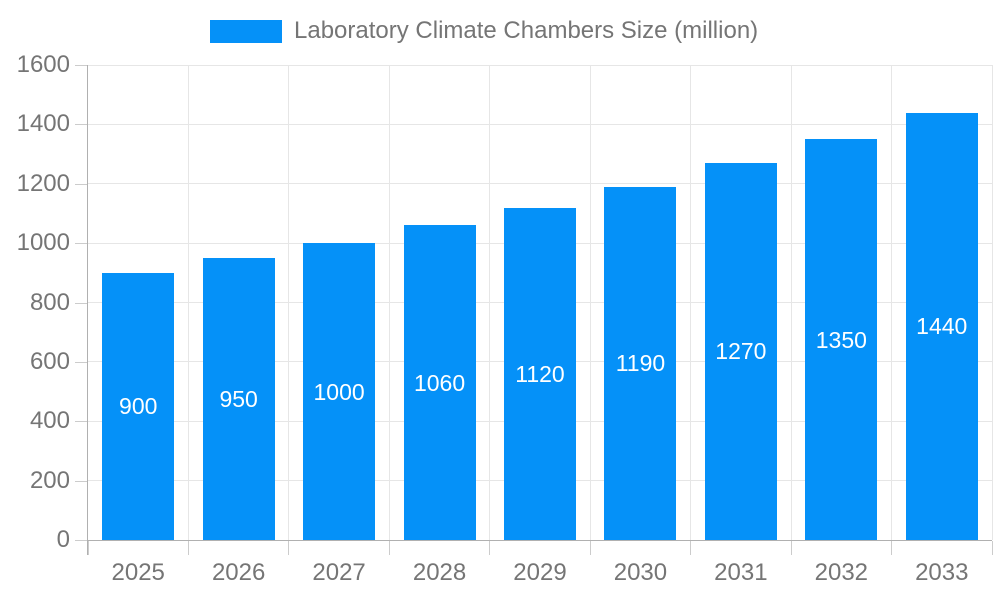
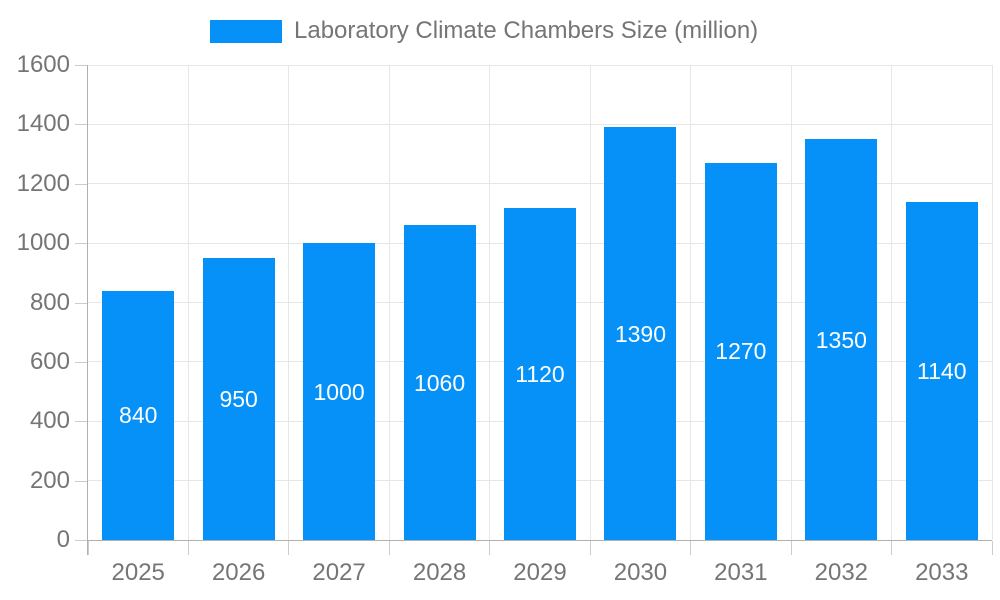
2025: 900 -> 840
2030: 1190 -> 1390
2033: 1440 -> 1140
